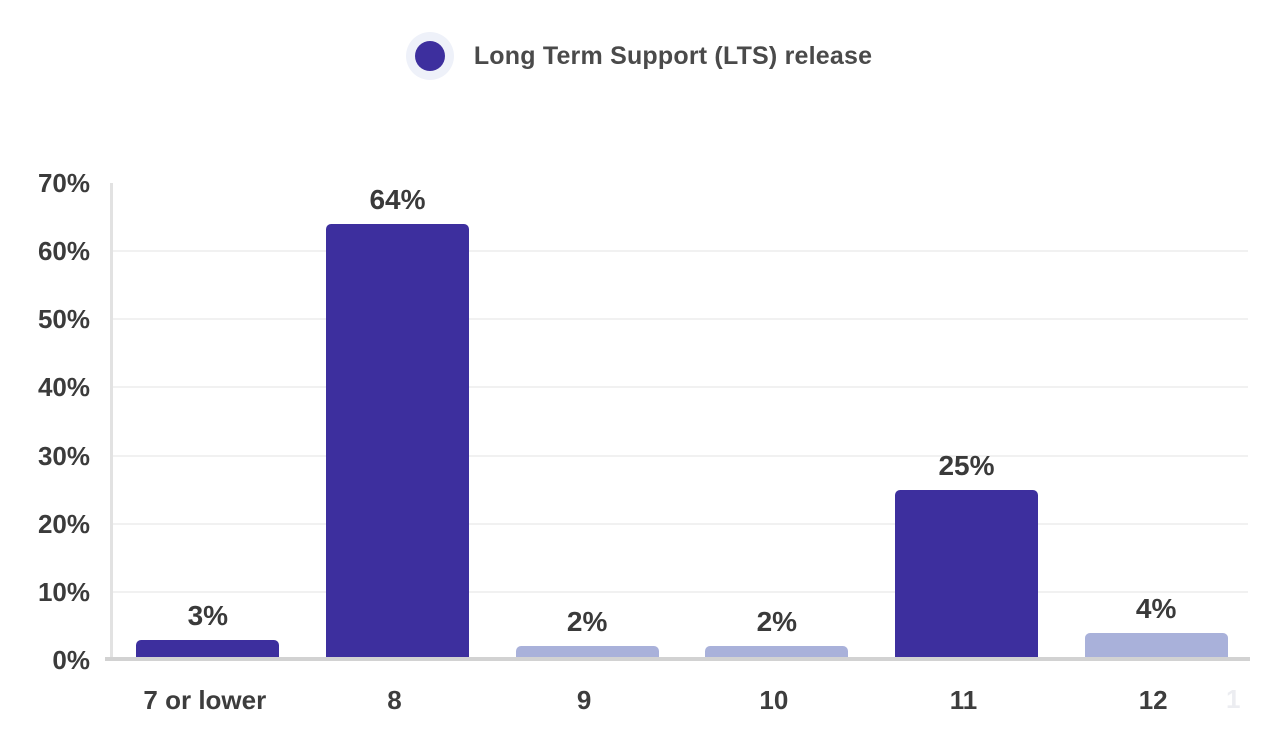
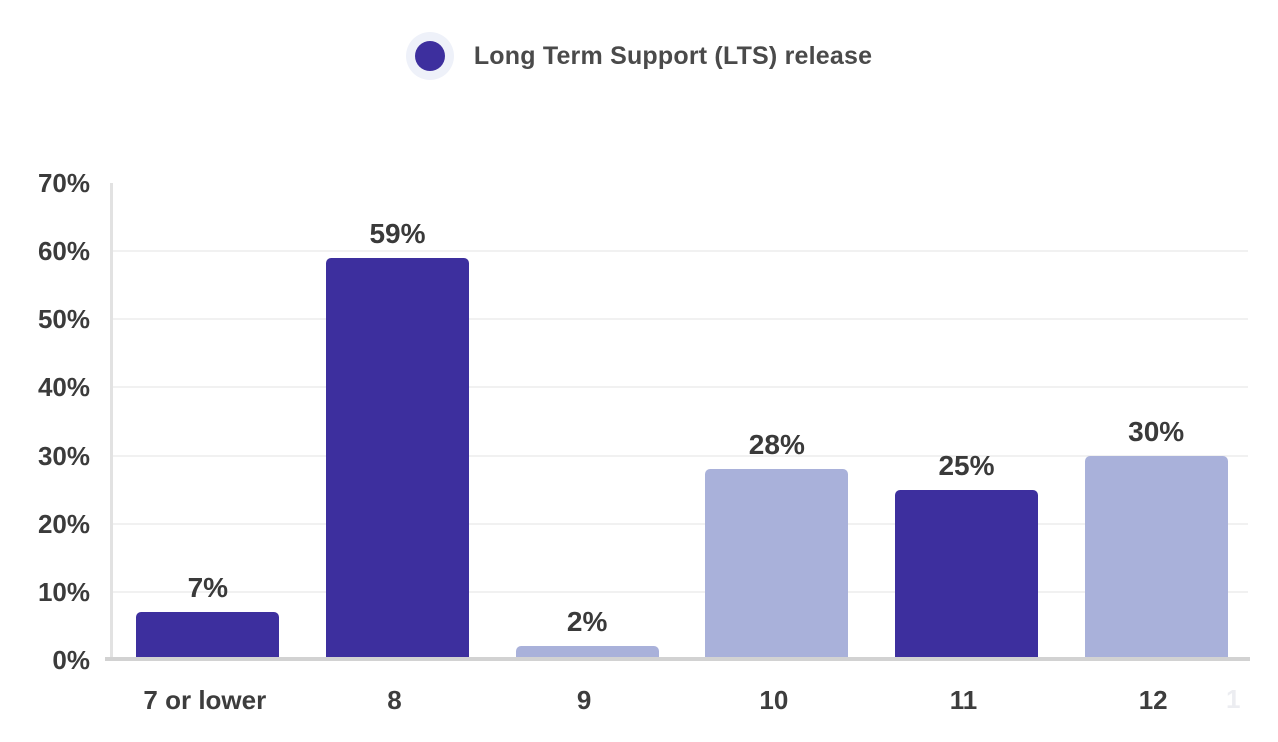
7 or lower: 3% -> 7%
8: 64% -> 59%
10: 2% -> 28%
12: 4% -> 30%
